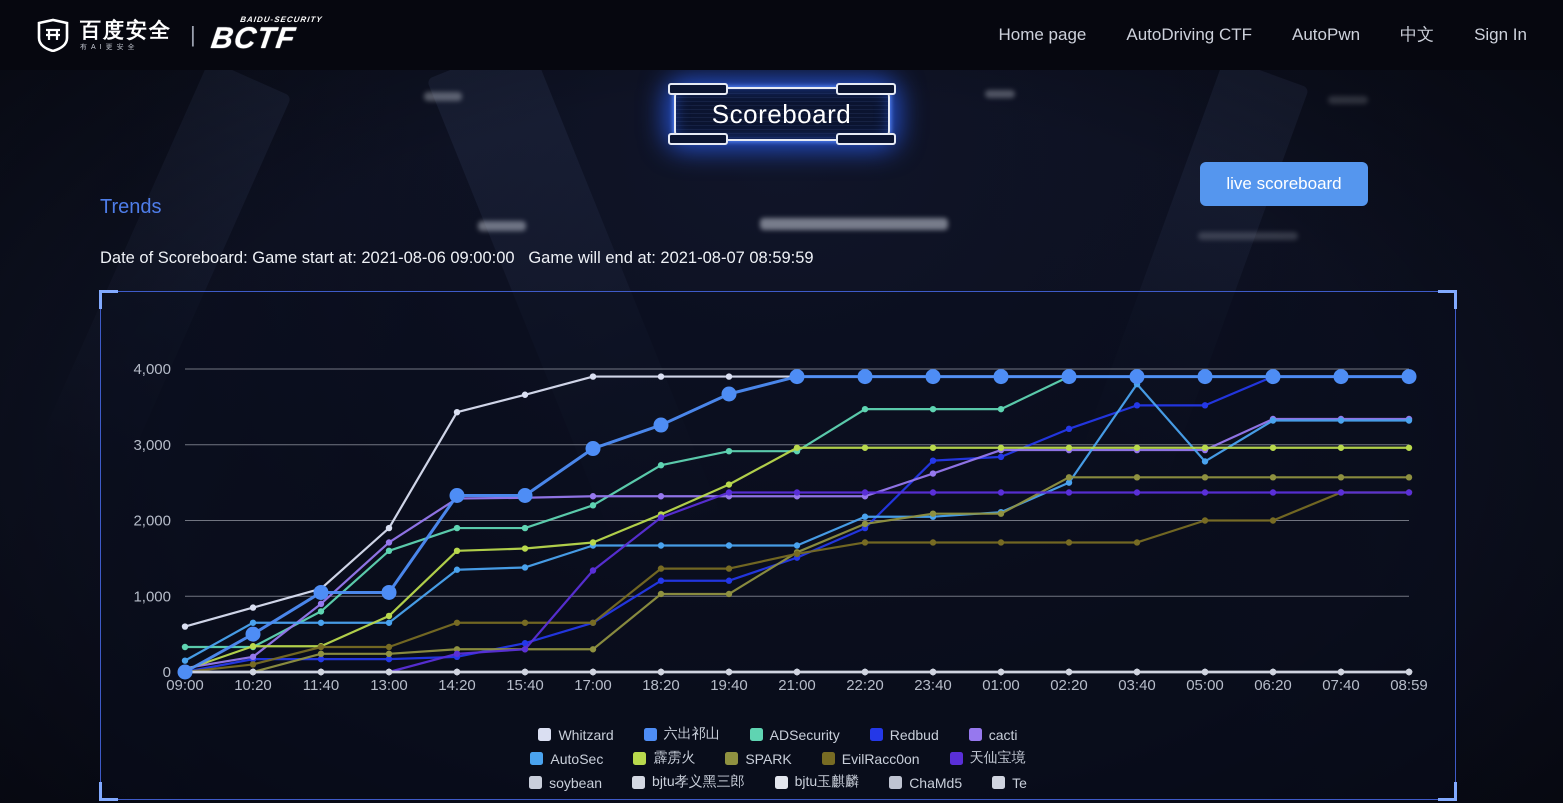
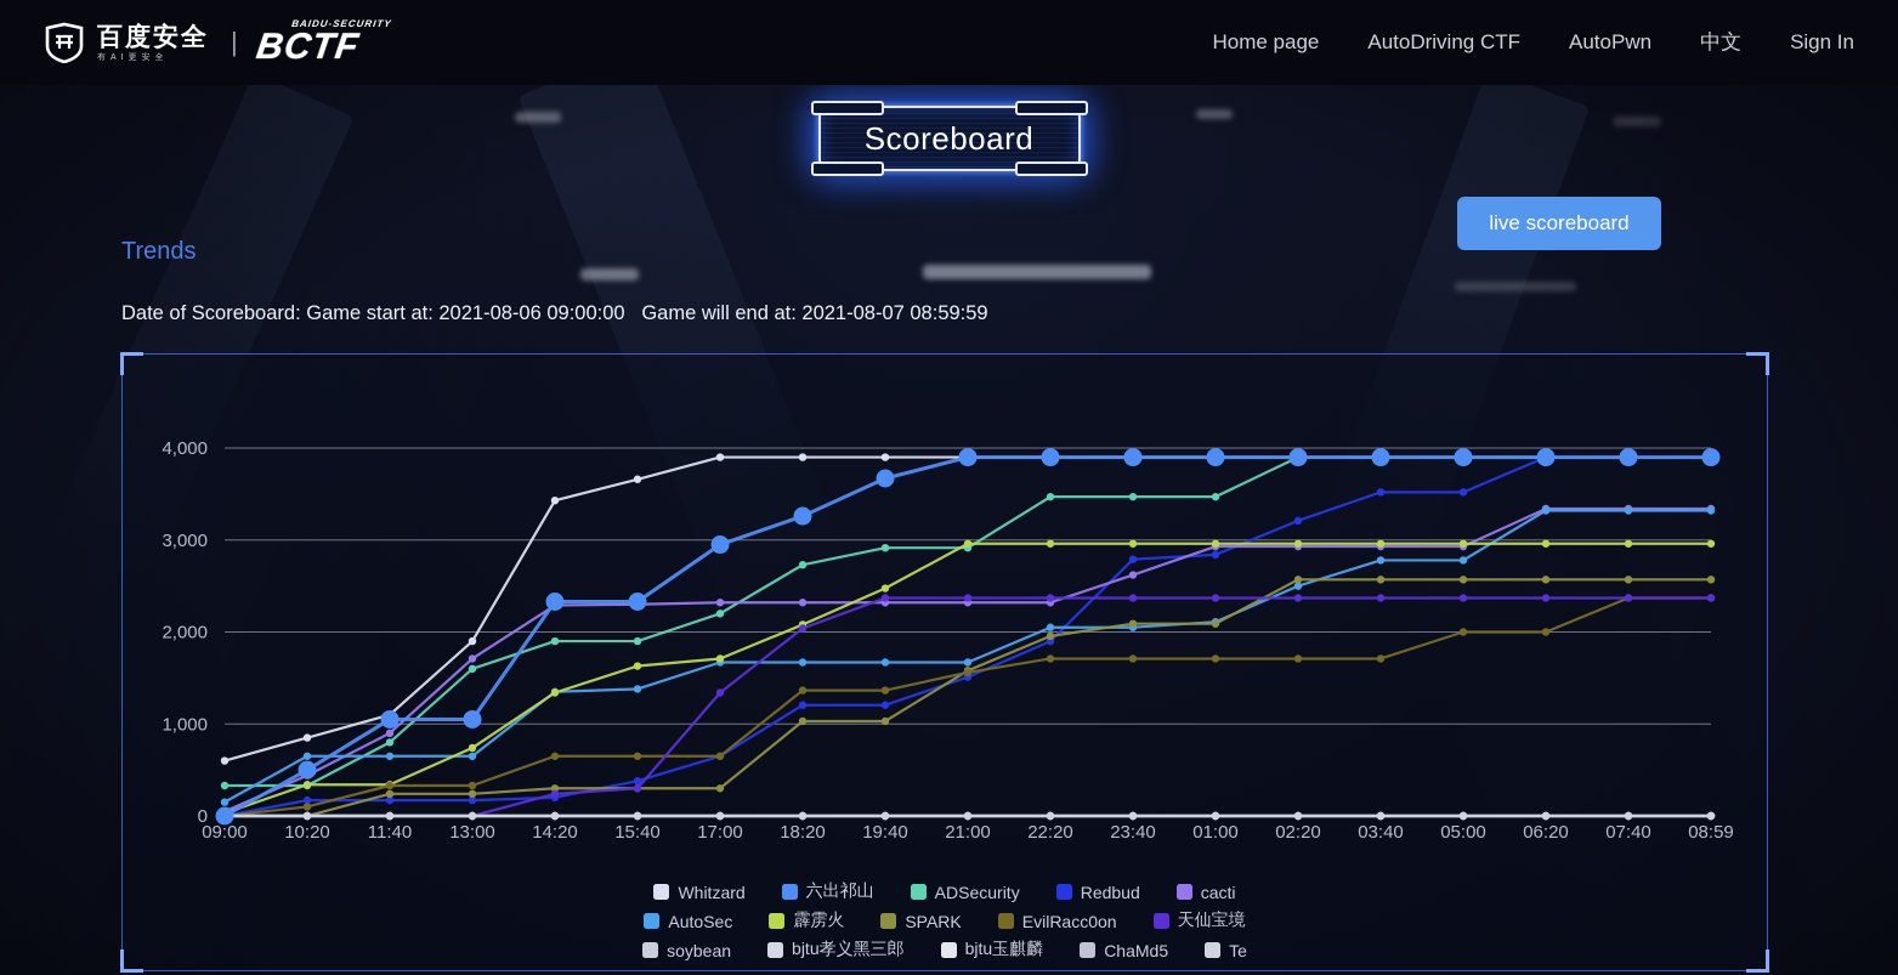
cacti/10:20: 200 -> 400
霹雳火/14:20: 1600 -> 1300
AutoSec/03:40: 3800 -> 2800
